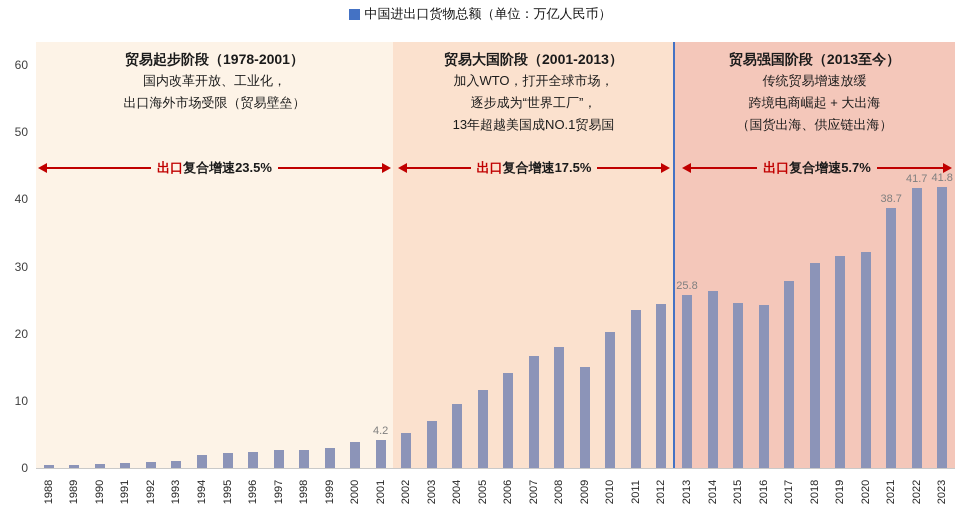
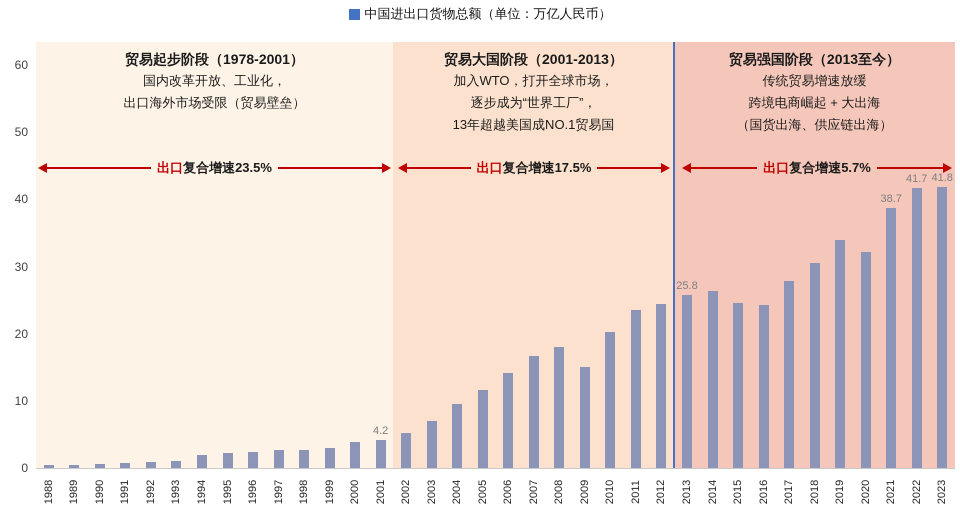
2019: 32 -> 34
